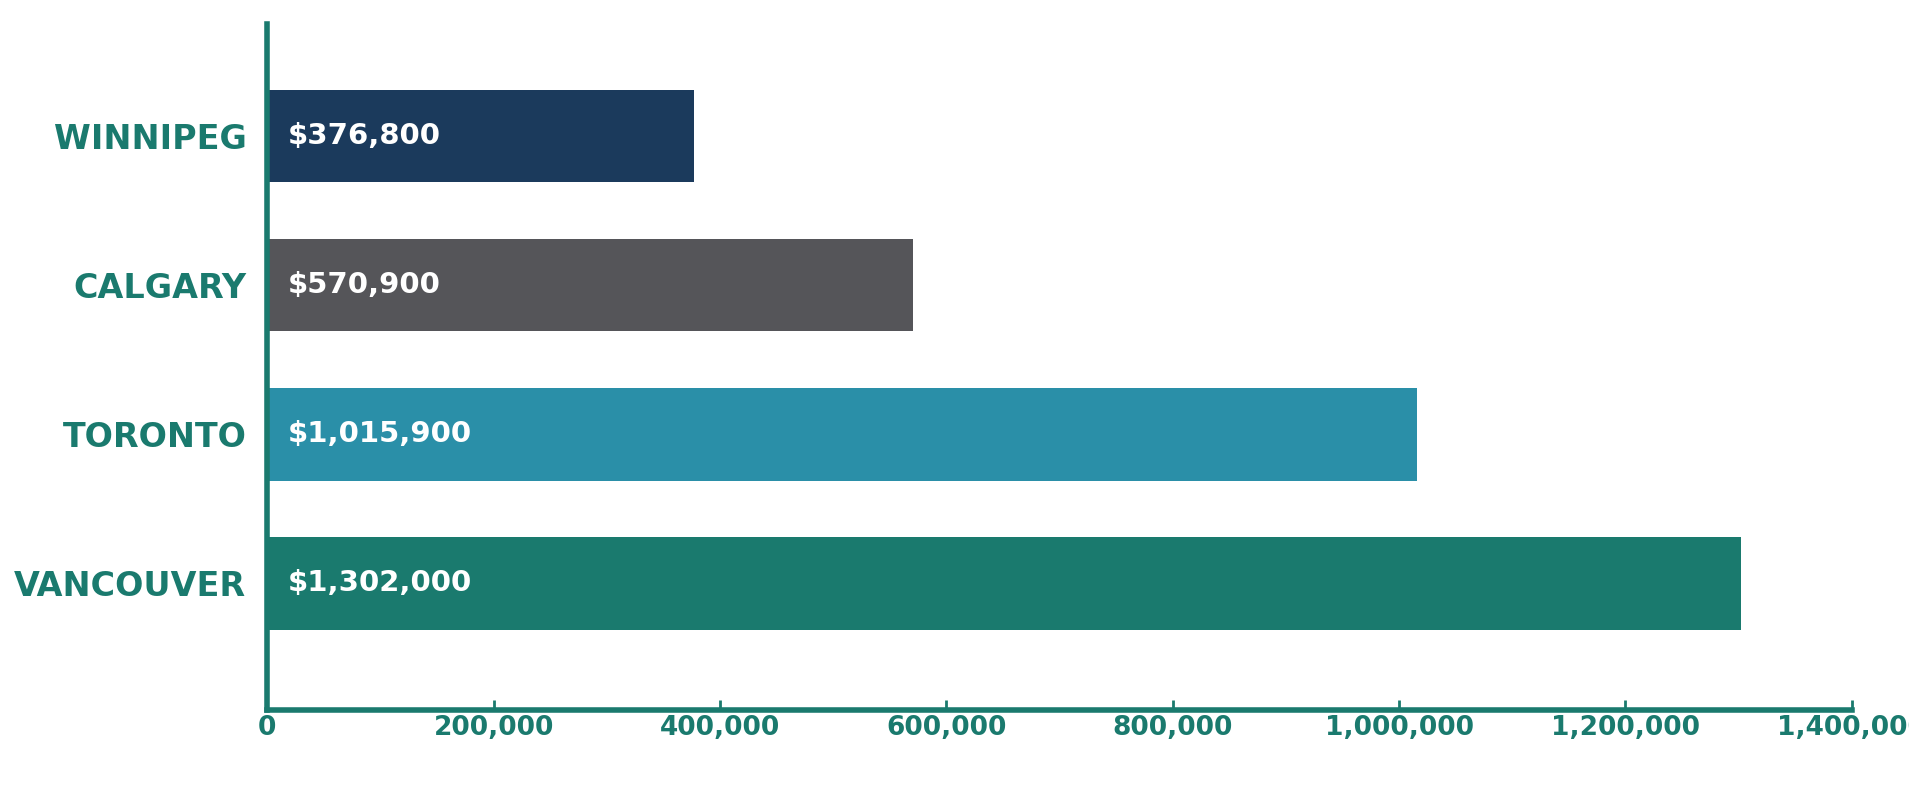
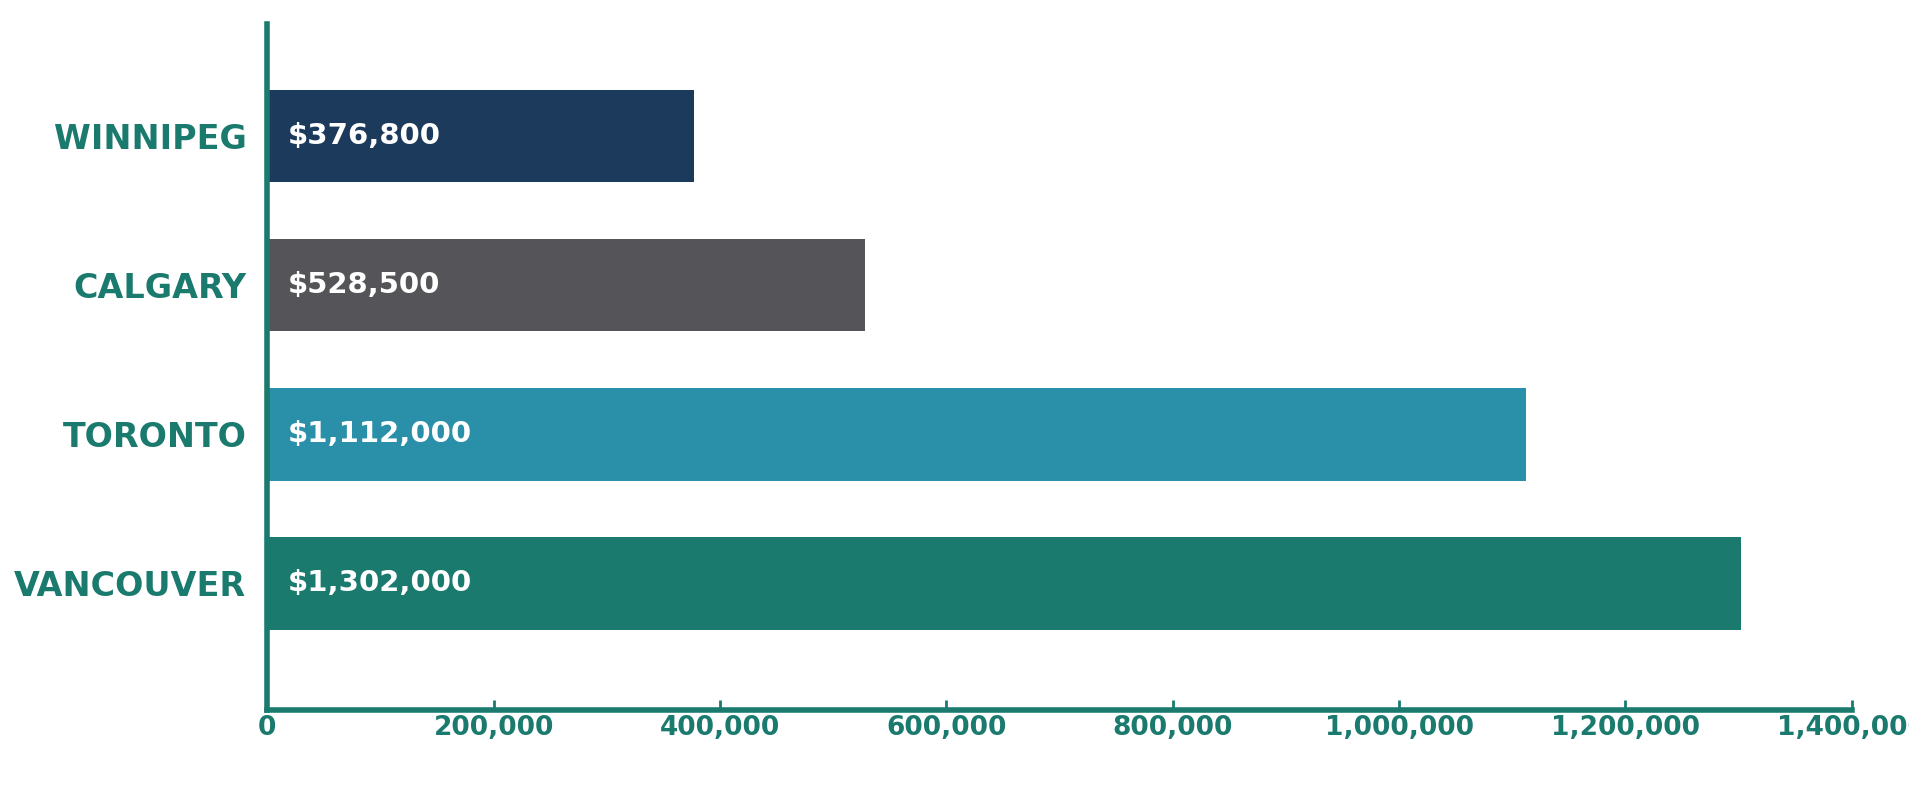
CALGARY: $570,900 -> $528,500
TORONTO: $1,015,900 -> $1,112,000
